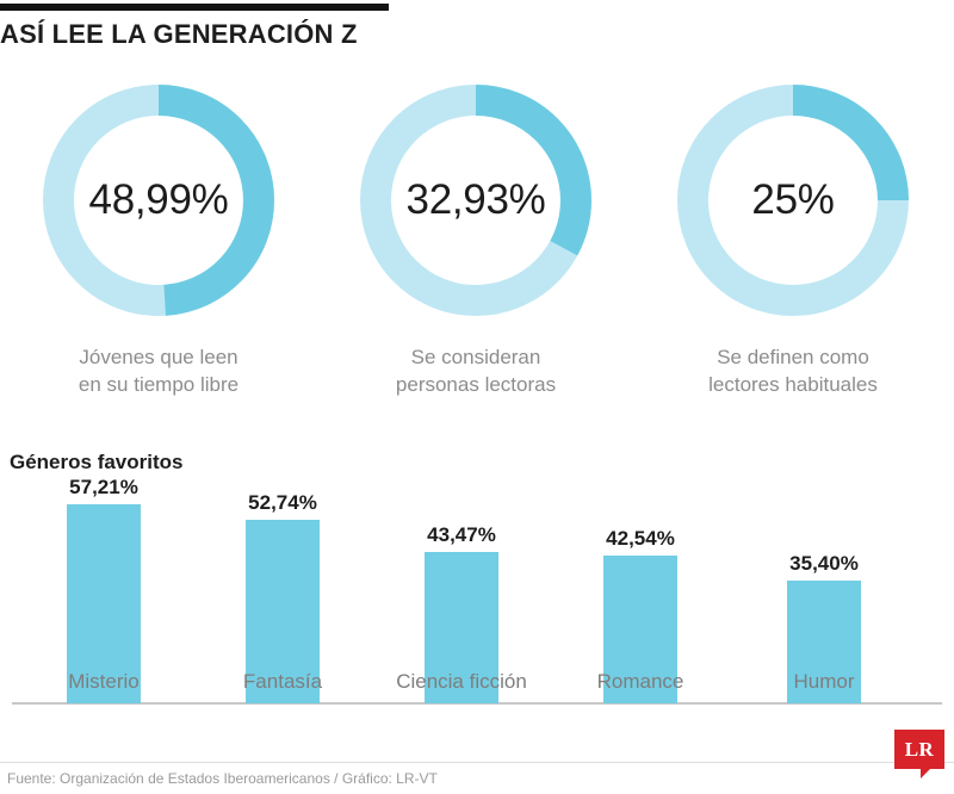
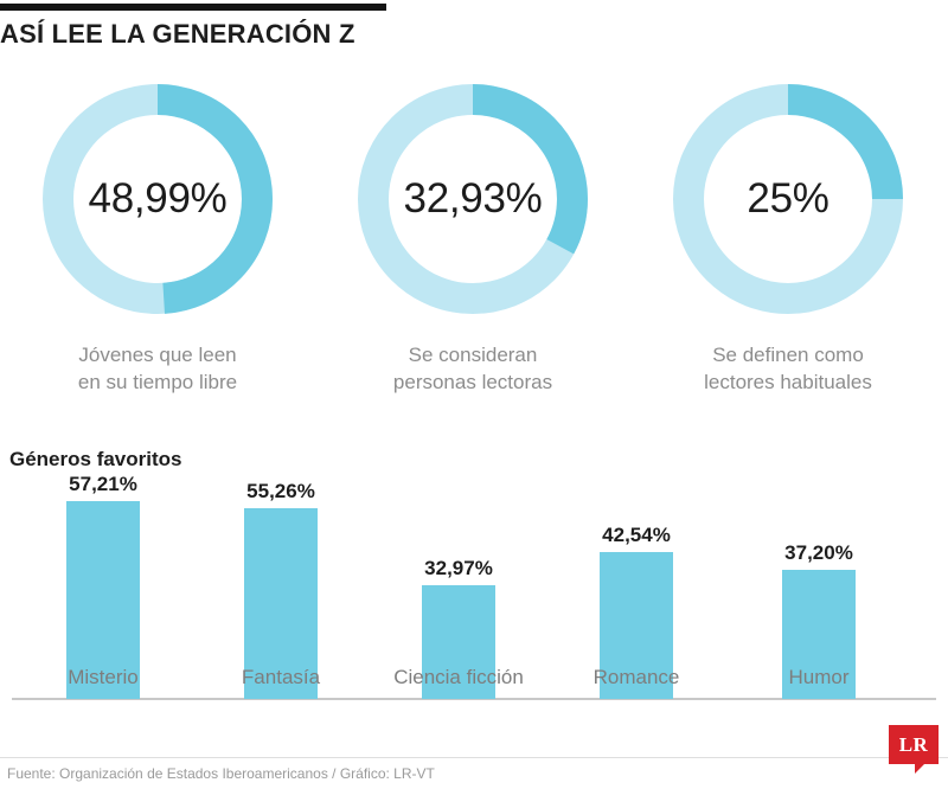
Géneros favoritos/Fantasía: 52,74% -> 55,26%
Géneros favoritos/Ciencia ficción: 43,47% -> 32,97%
Géneros favoritos/Humor: 35,40% -> 37,20%
